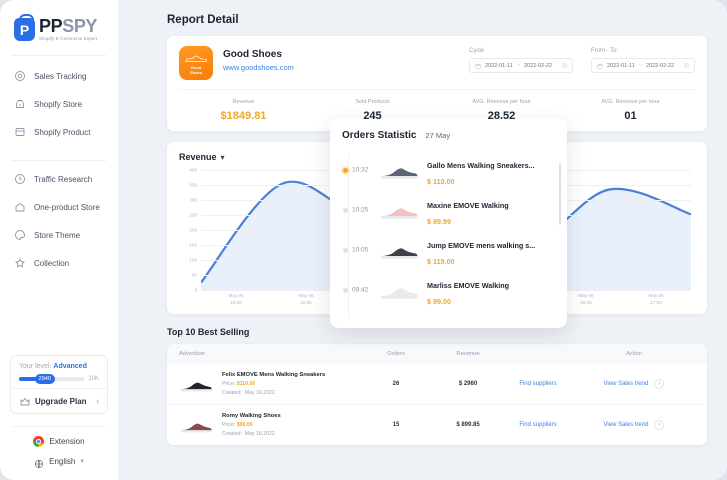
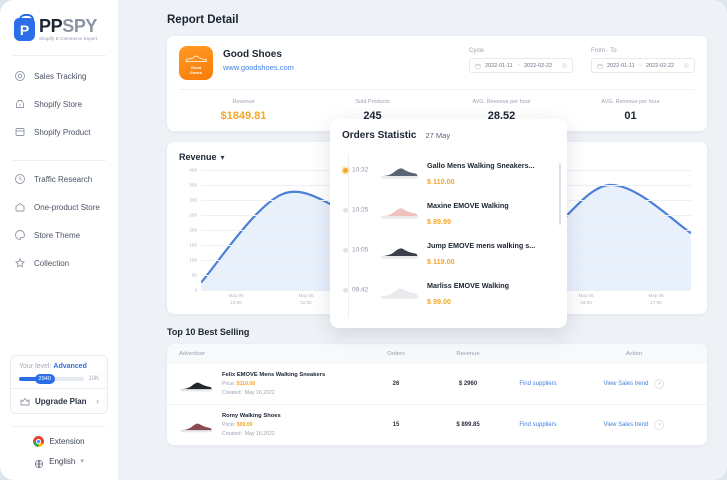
May 06 11:00: 360 -> 320
May 06 16:00: 340 -> 350
May 06 17:00: 250 -> 190
